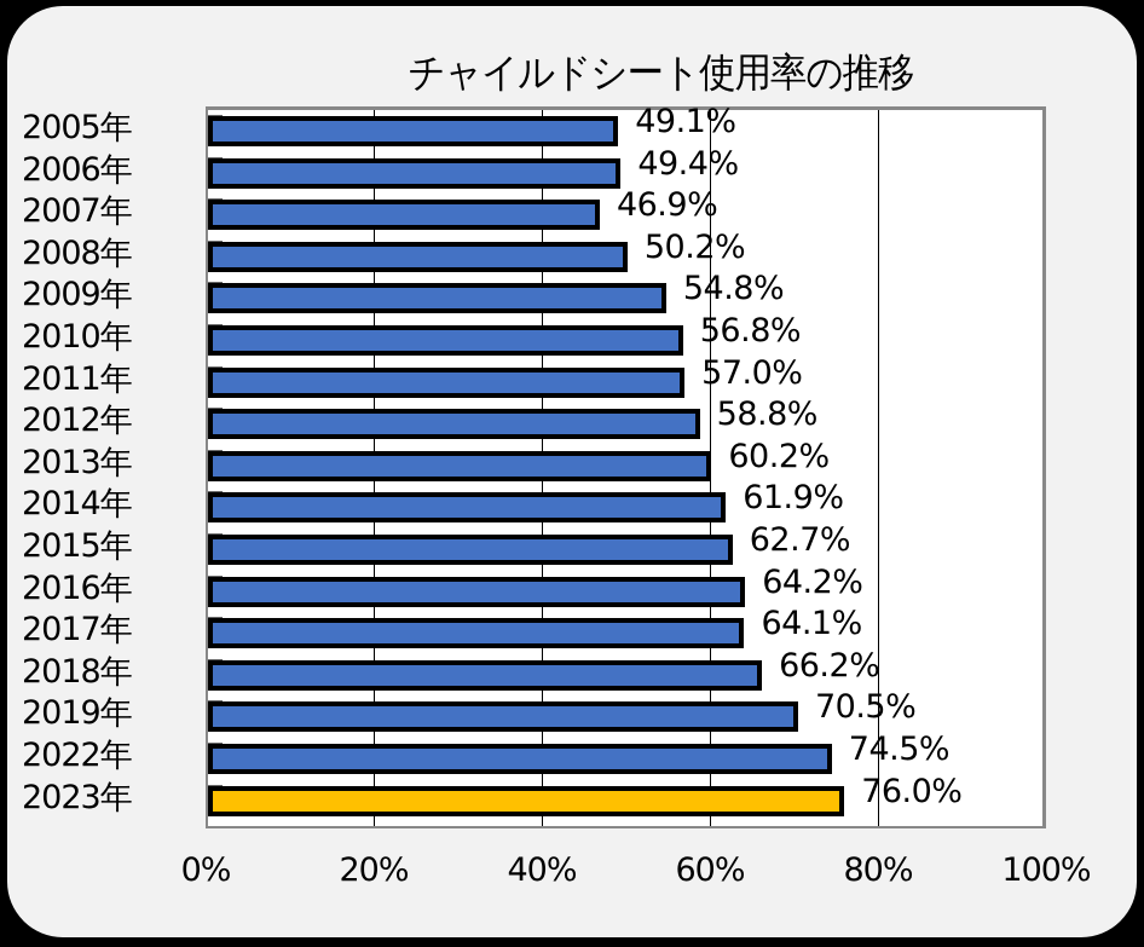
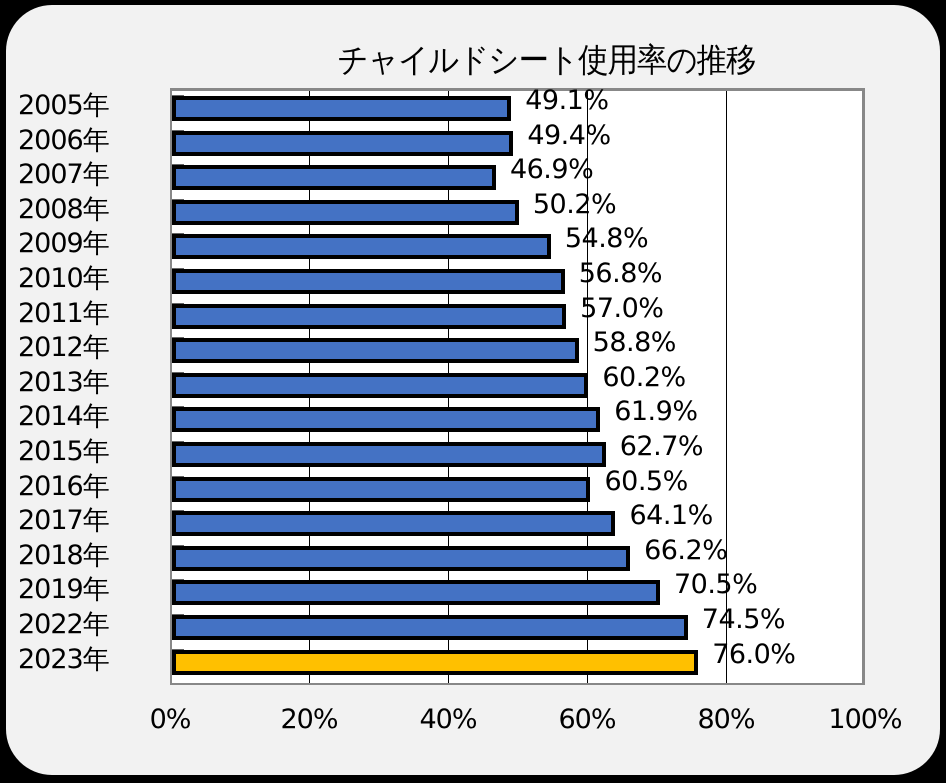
2016年: 64.2% -> 60.5%
